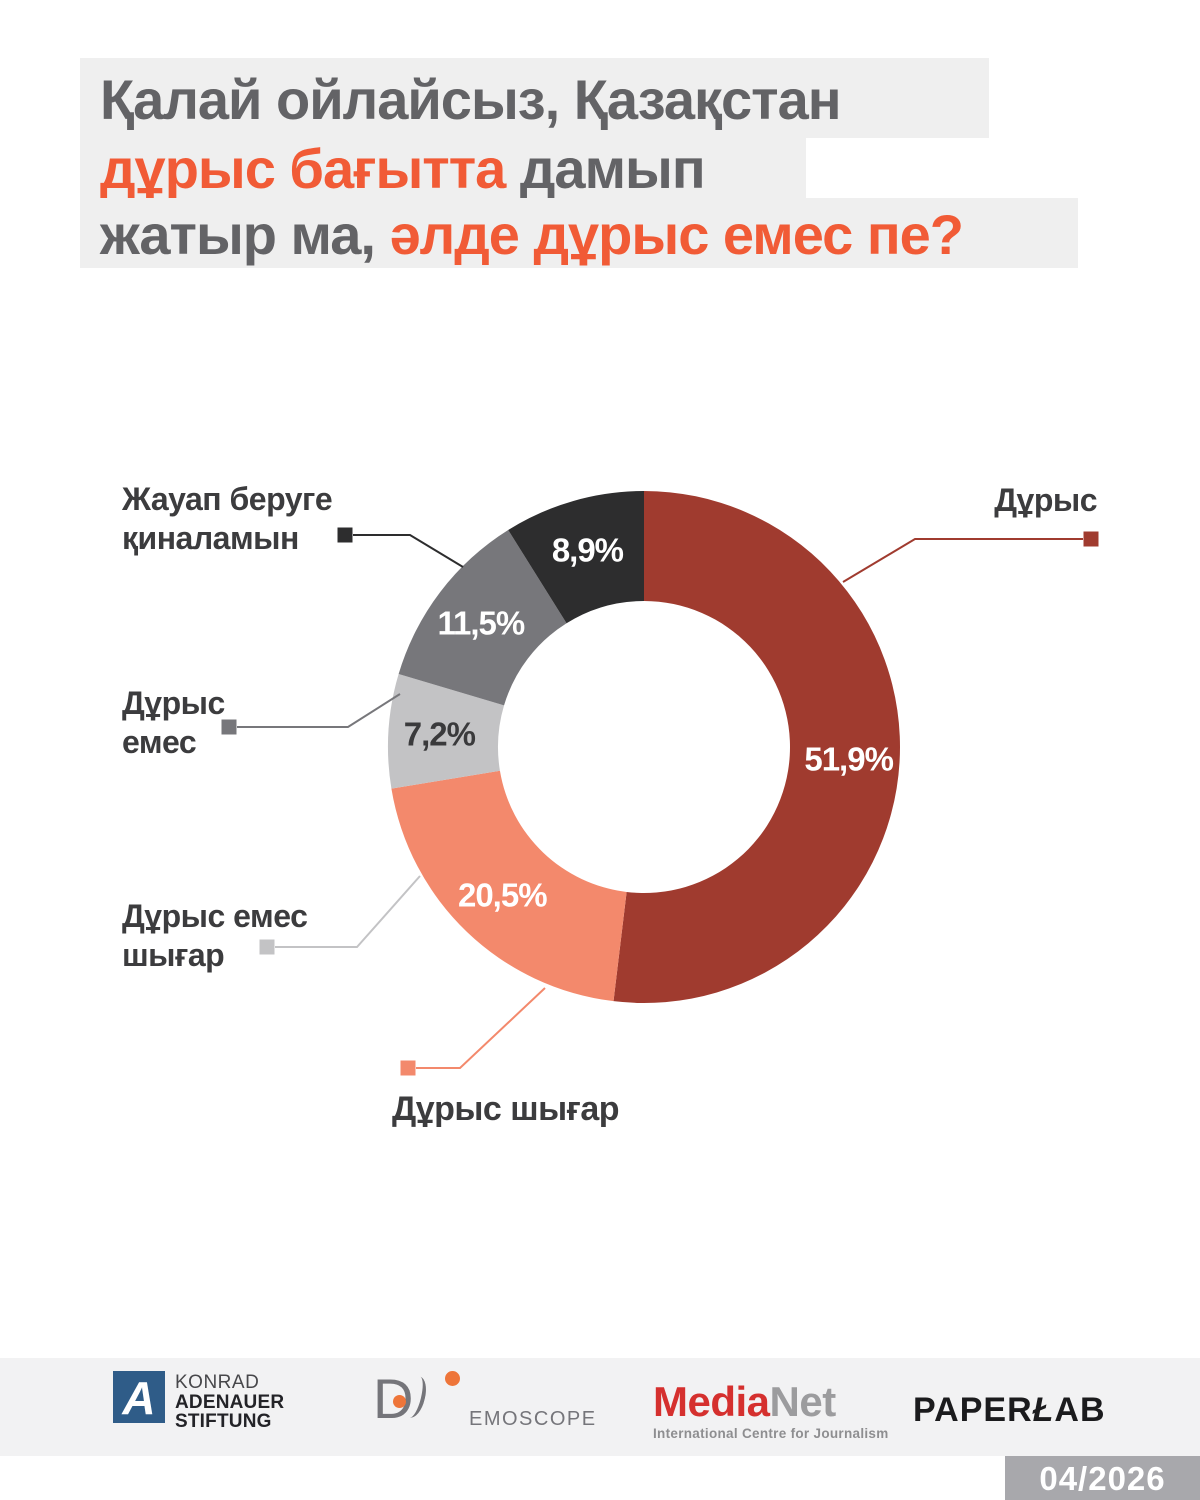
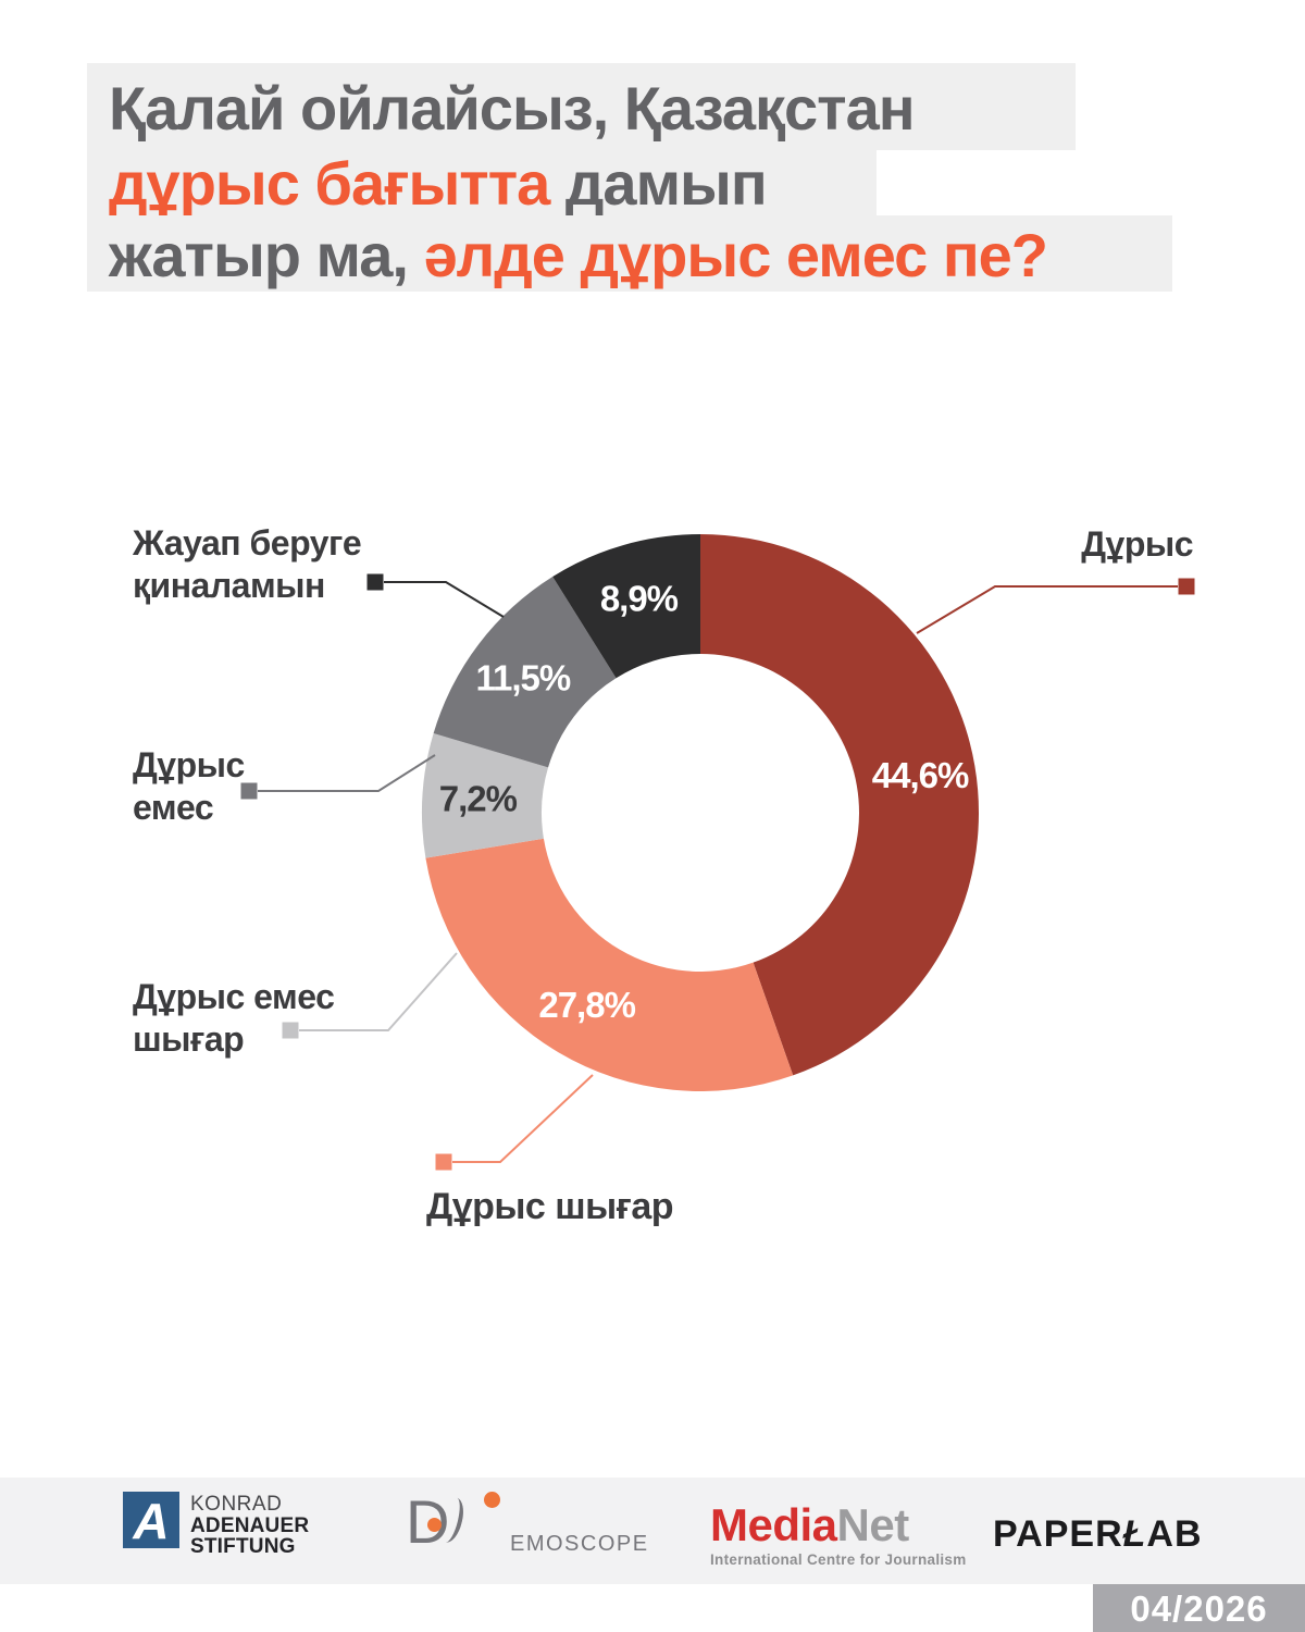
Дұрыс: 51,9% -> 44,6%
Дұрыс шығар: 20,5% -> 27,8%
